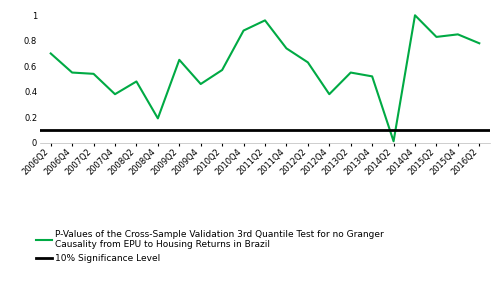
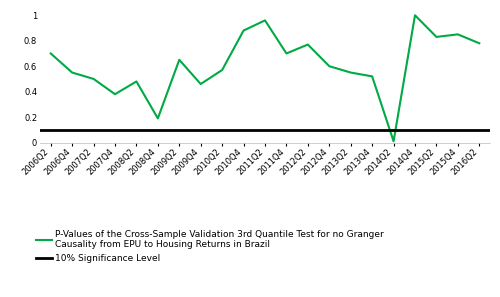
2007Q2: 0.54 -> 0.50
2011Q4: 0.74 -> 0.70
2012Q2: 0.63 -> 0.77
2012Q4: 0.38 -> 0.60
